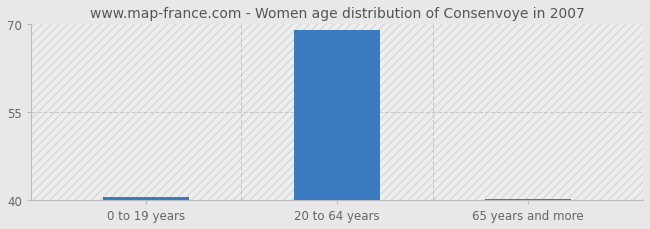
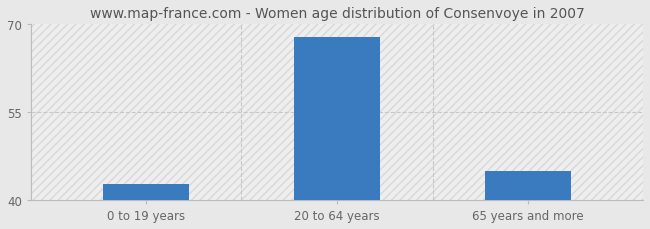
0 to 19 years: 40.5 -> 42.8
20 to 64 years: 69.0 -> 67.8
65 years and more: 40.1 -> 45.0
